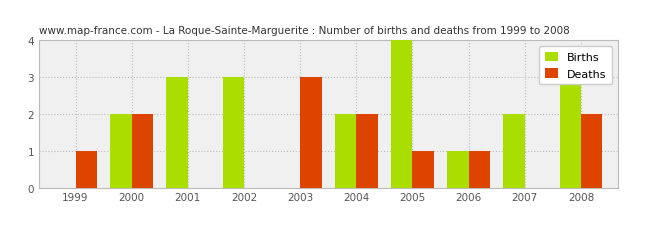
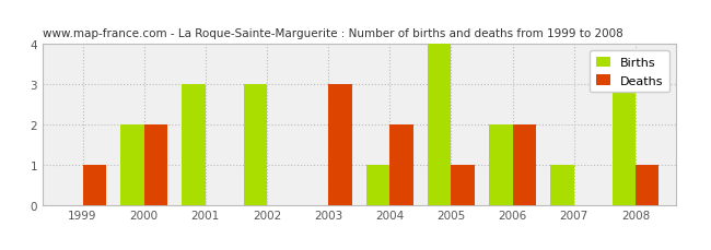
Births/2004: 2 -> 1
Births/2006: 1 -> 2
Deaths/2006: 1 -> 2
Births/2007: 2 -> 1
Deaths/2008: 2 -> 1
